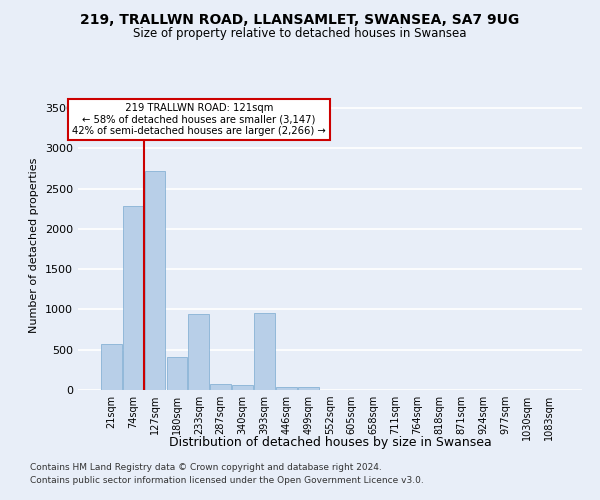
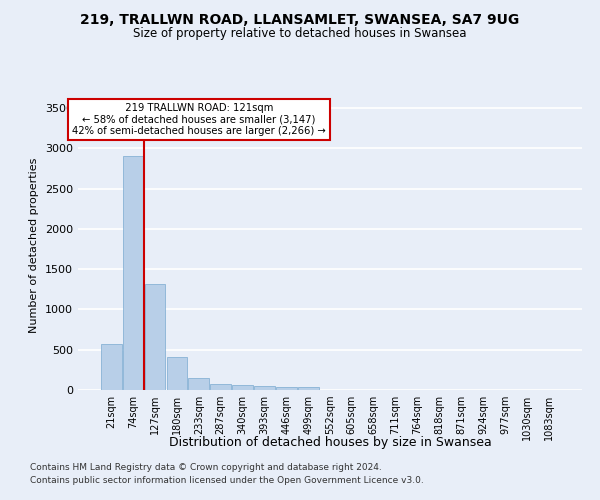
74sqm: 2280 -> 2900
127sqm: 2720 -> 1320
233sqm: 940 -> 160
393sqm: 960 -> 50
